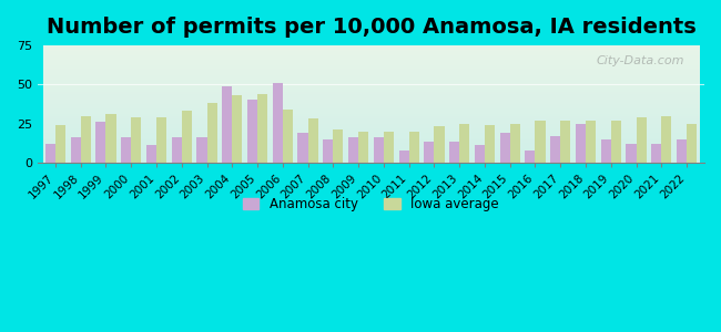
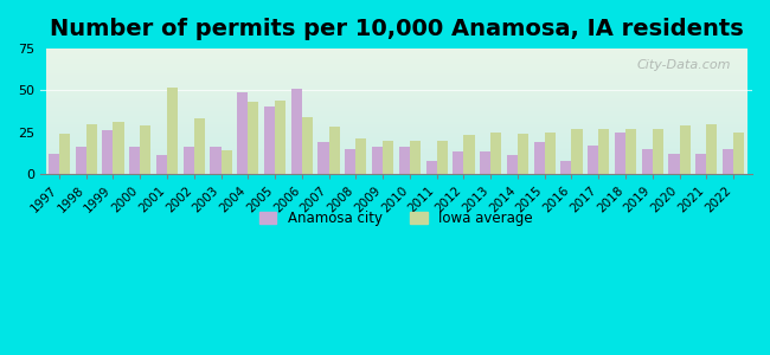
Iowa average/2001: 29 -> 52
Iowa average/2003: 38 -> 14
